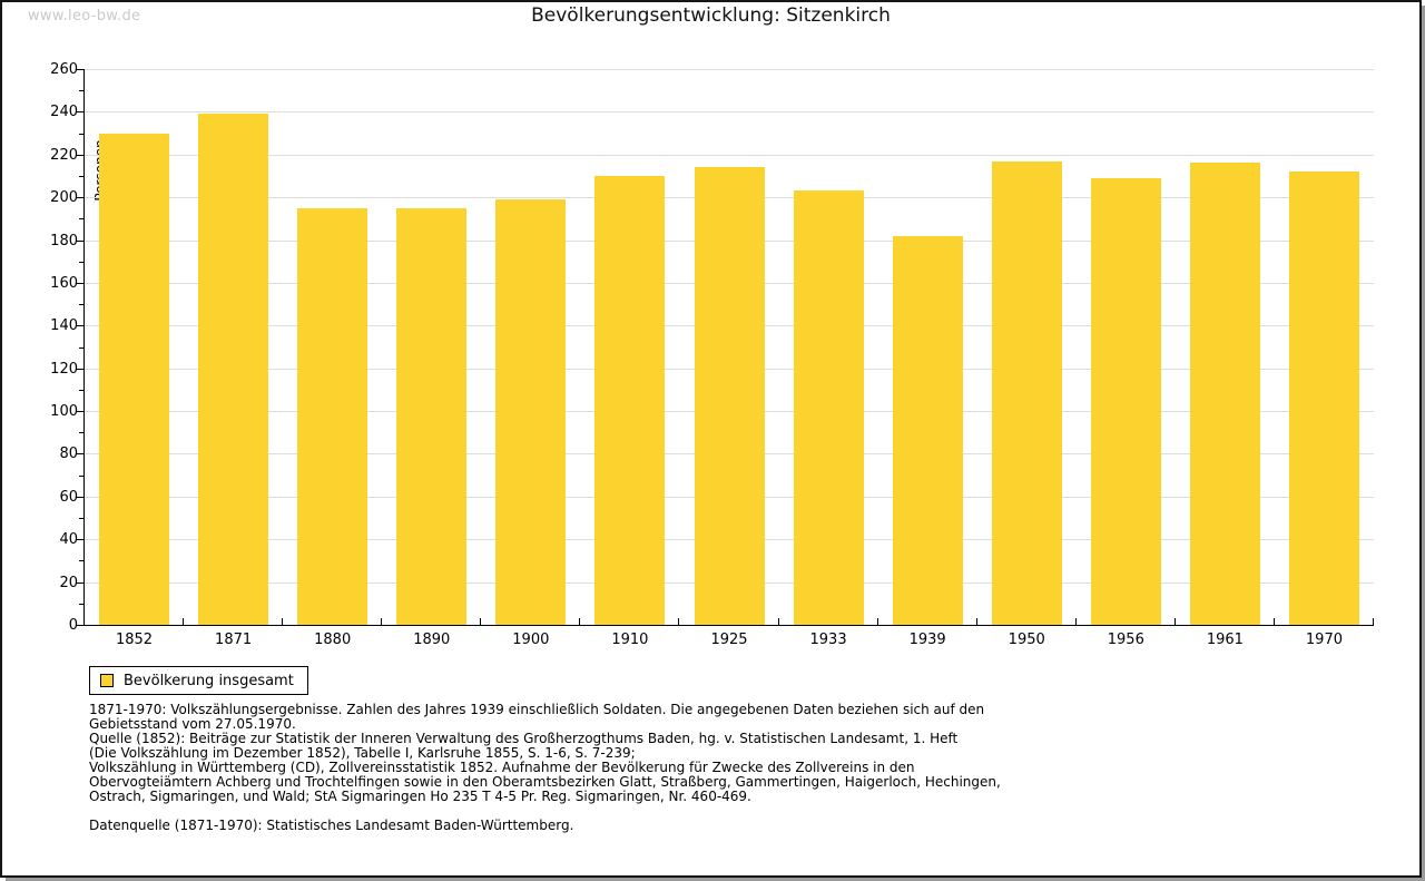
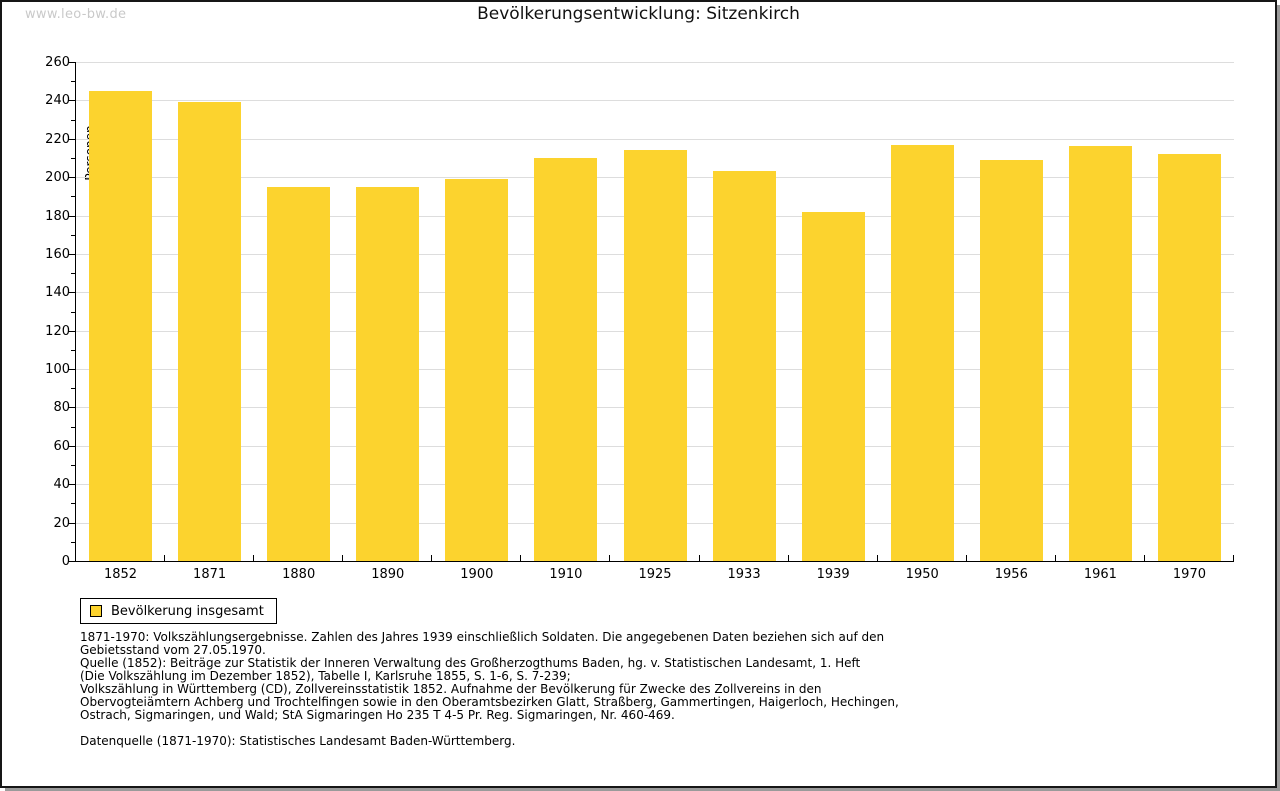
1852: 230 -> 245
